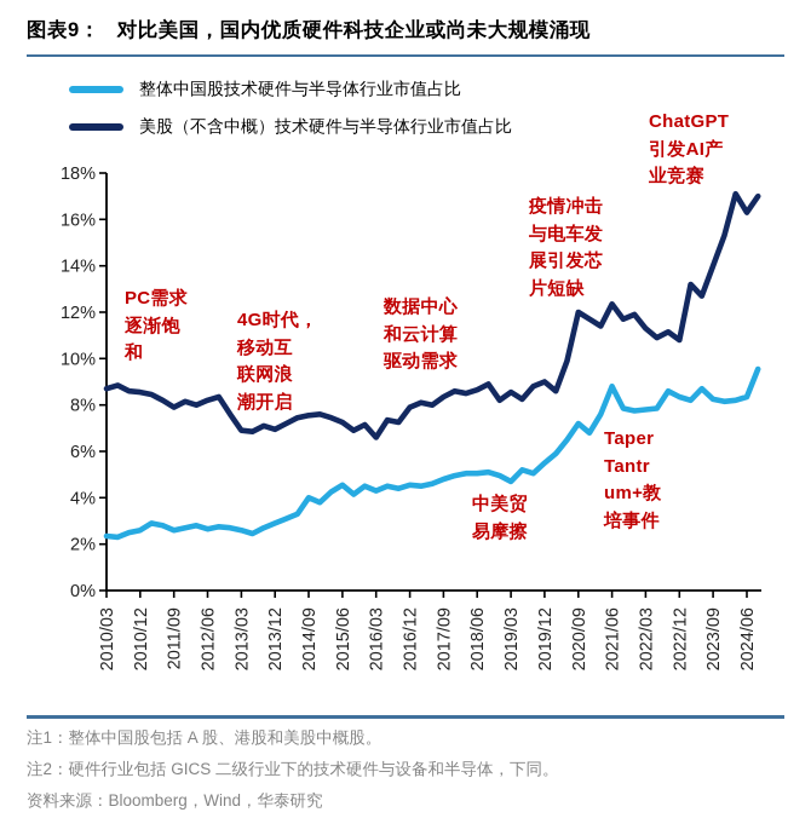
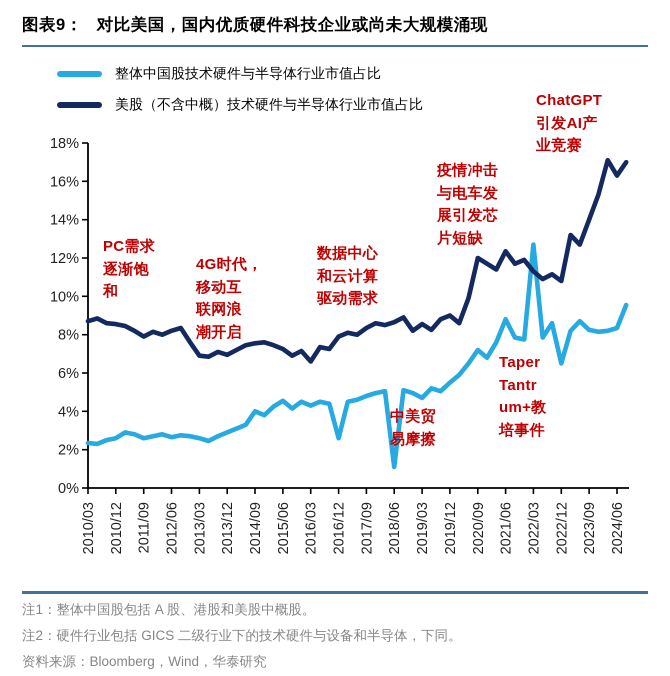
整体中国股技术硬件与半导体行业市值占比/2016/12: 4.5% -> 2.6%
整体中国股技术硬件与半导体行业市值占比/2018/06: 5.0% -> 1.1%
整体中国股技术硬件与半导体行业市值占比/2022/03: 7.8% -> 12.7%
整体中国股技术硬件与半导体行业市值占比/2022/12: 8.3% -> 6.5%
